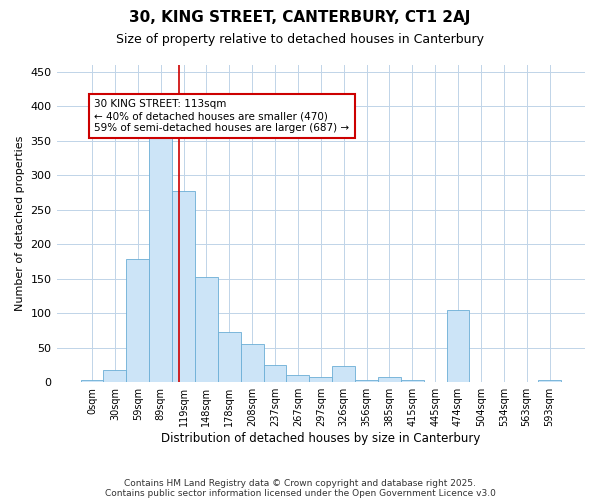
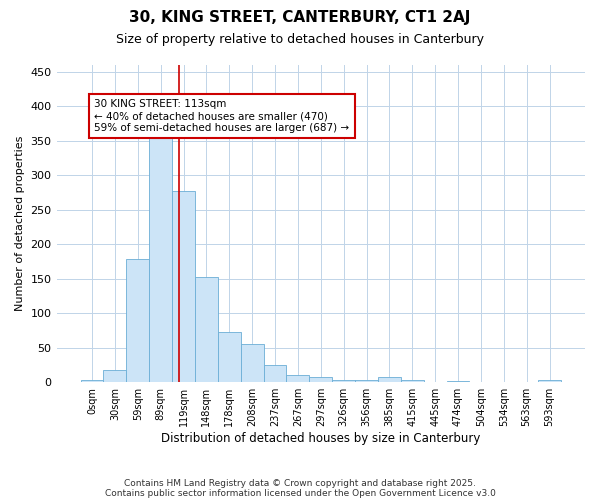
326sqm: 24 -> 3
474sqm: 104 -> 2
